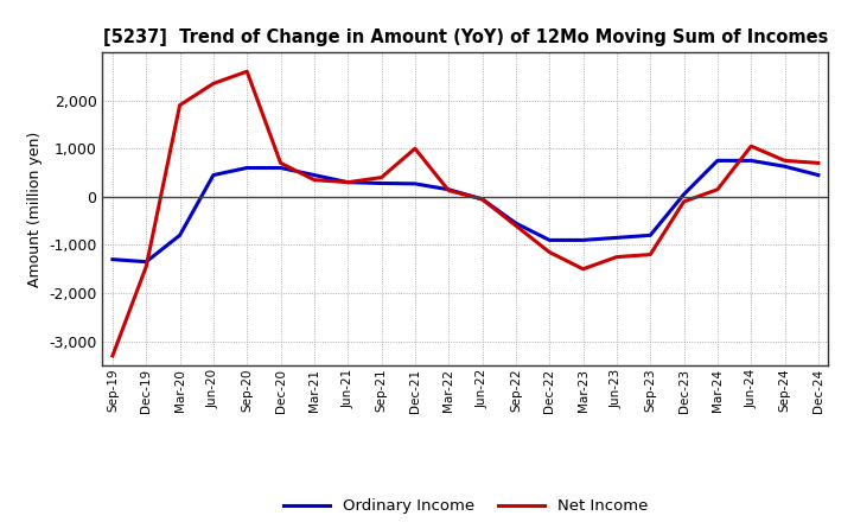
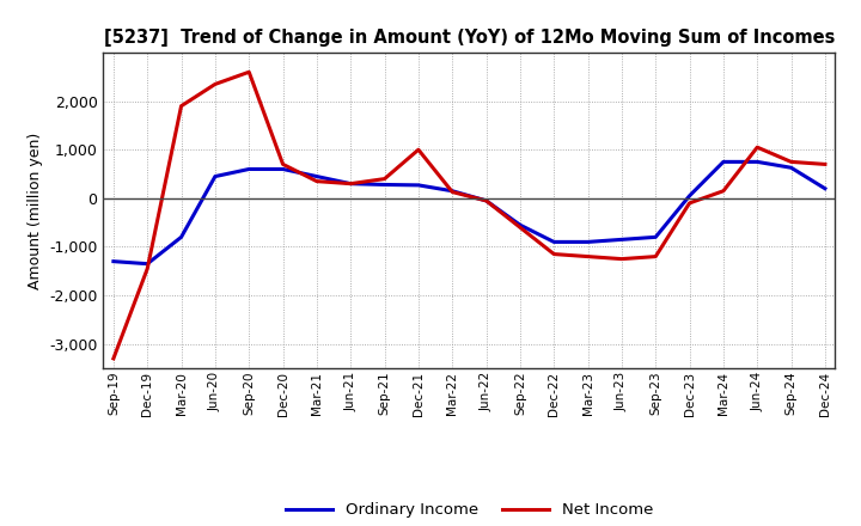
Net Income/Mar-23: -1,500 -> -1,200
Ordinary Income/Dec-24: 450 -> 200
